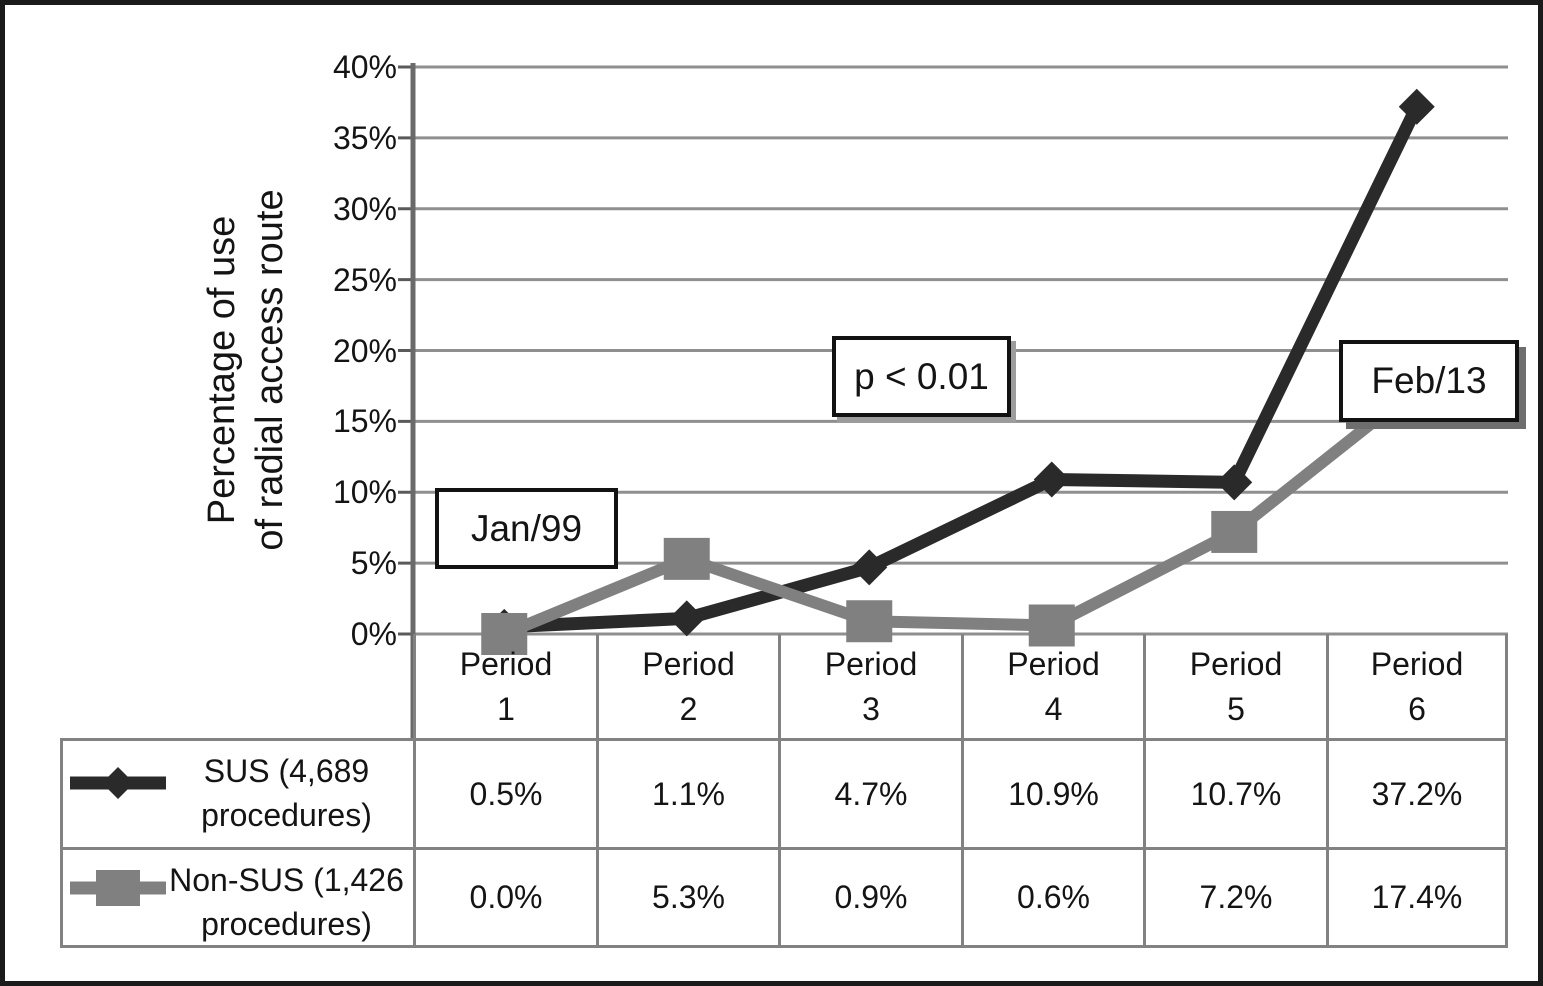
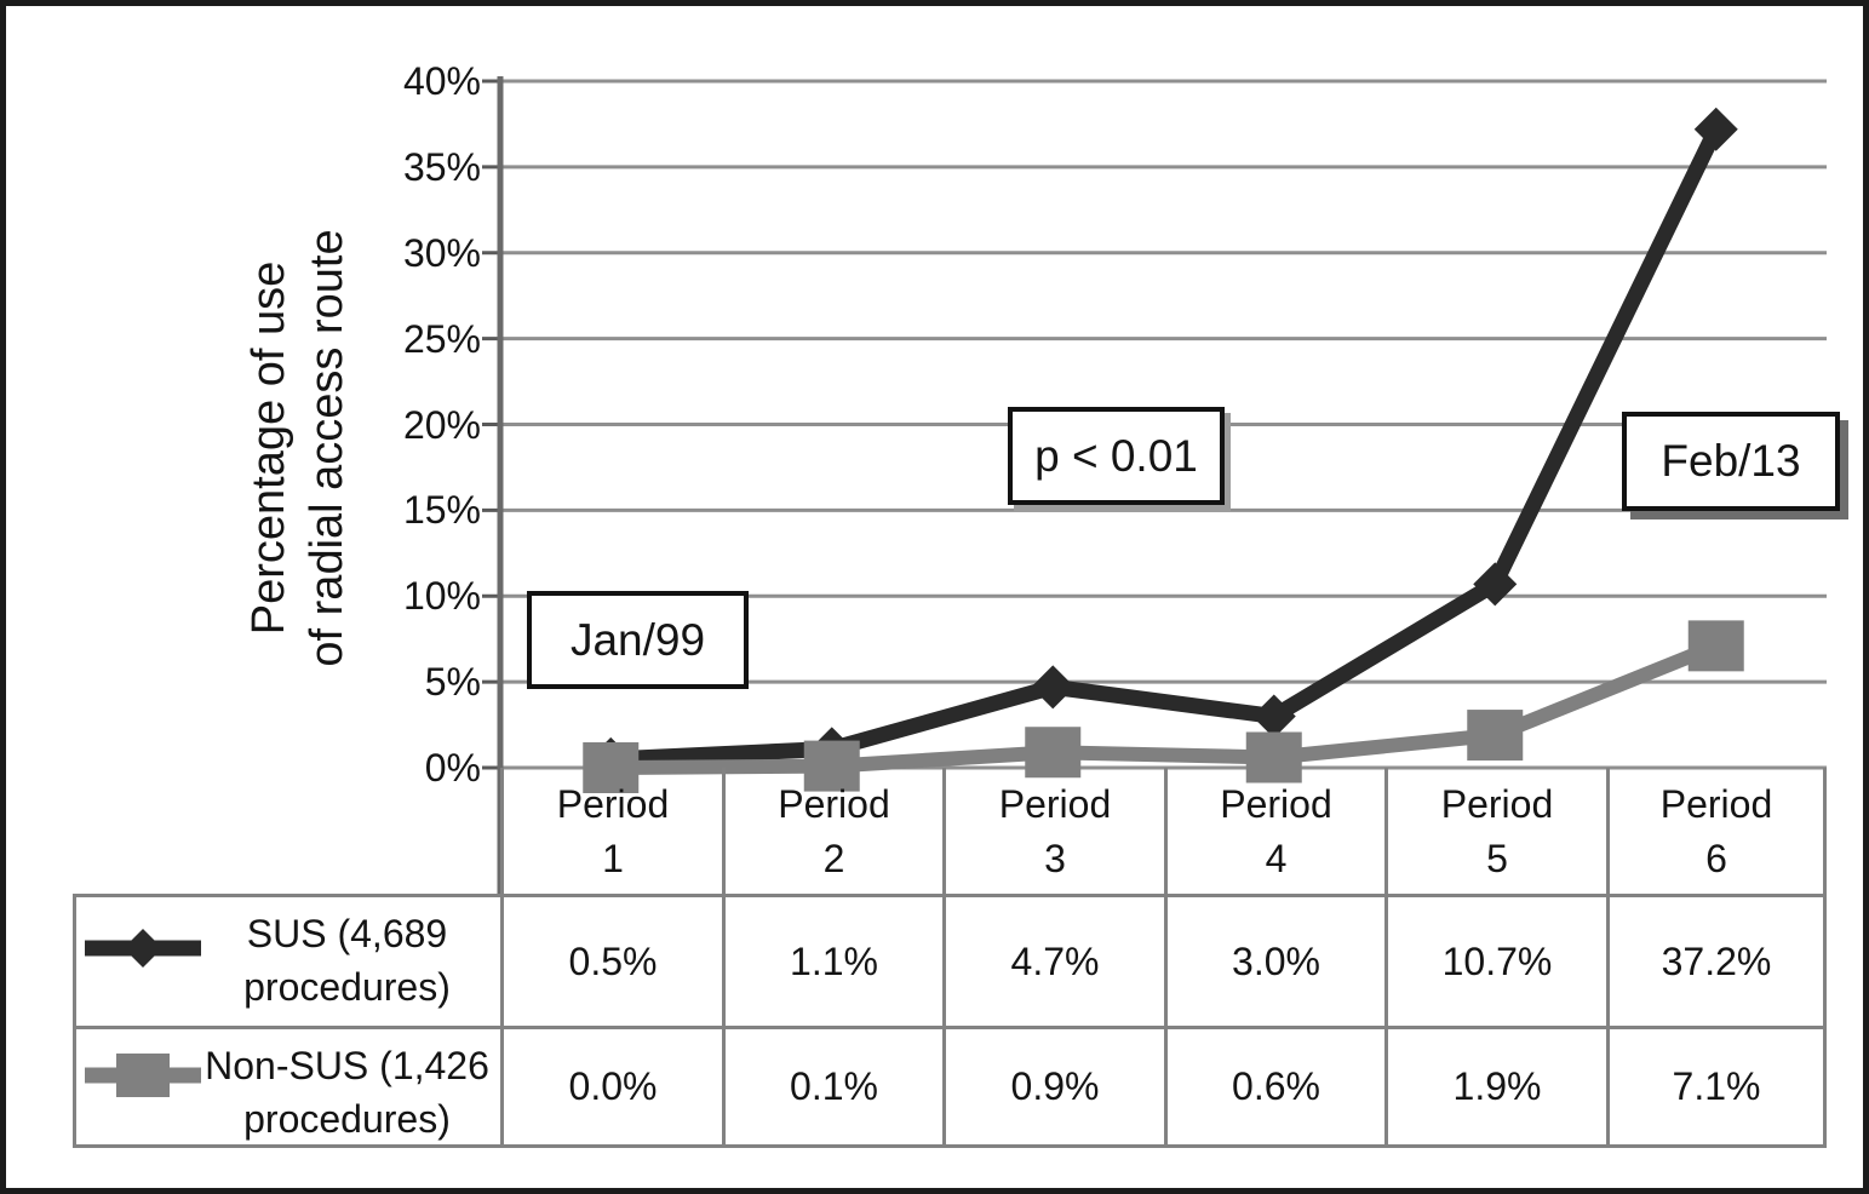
Non-SUS (1,426 procedures)/Period 2: 5.3% -> 0.1%
SUS (4,689 procedures)/Period 4: 10.9% -> 3.0%
Non-SUS (1,426 procedures)/Period 5: 7.2% -> 1.9%
Non-SUS (1,426 procedures)/Period 6: 17.4% -> 7.1%
